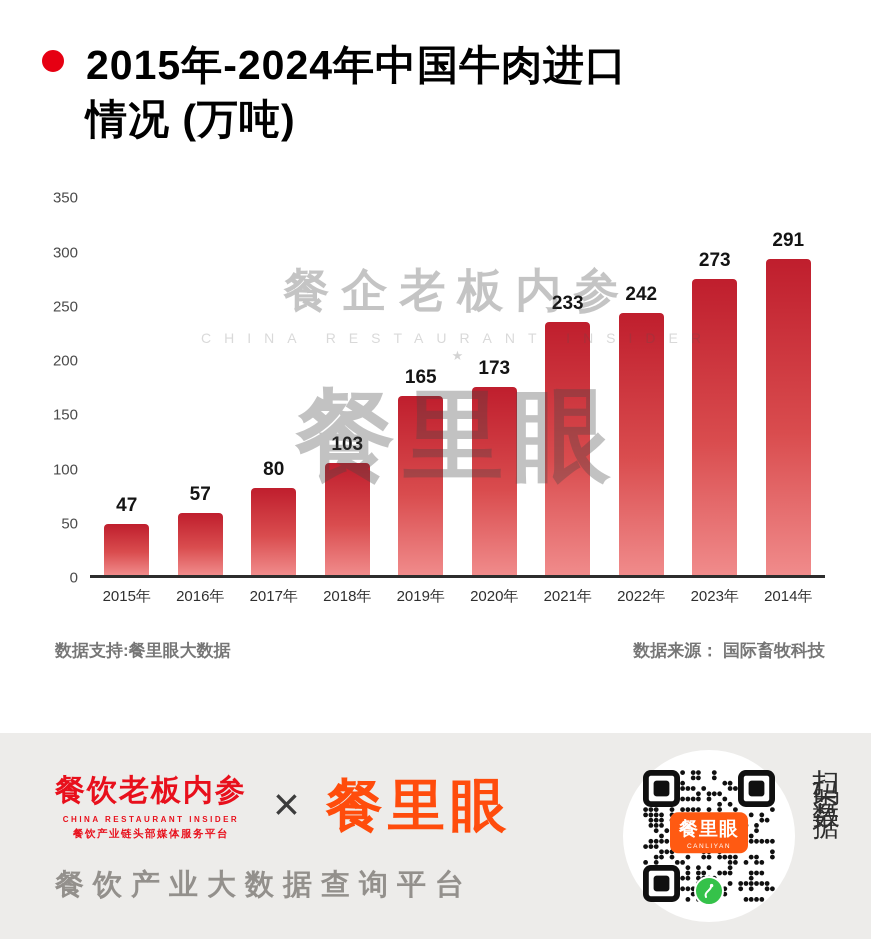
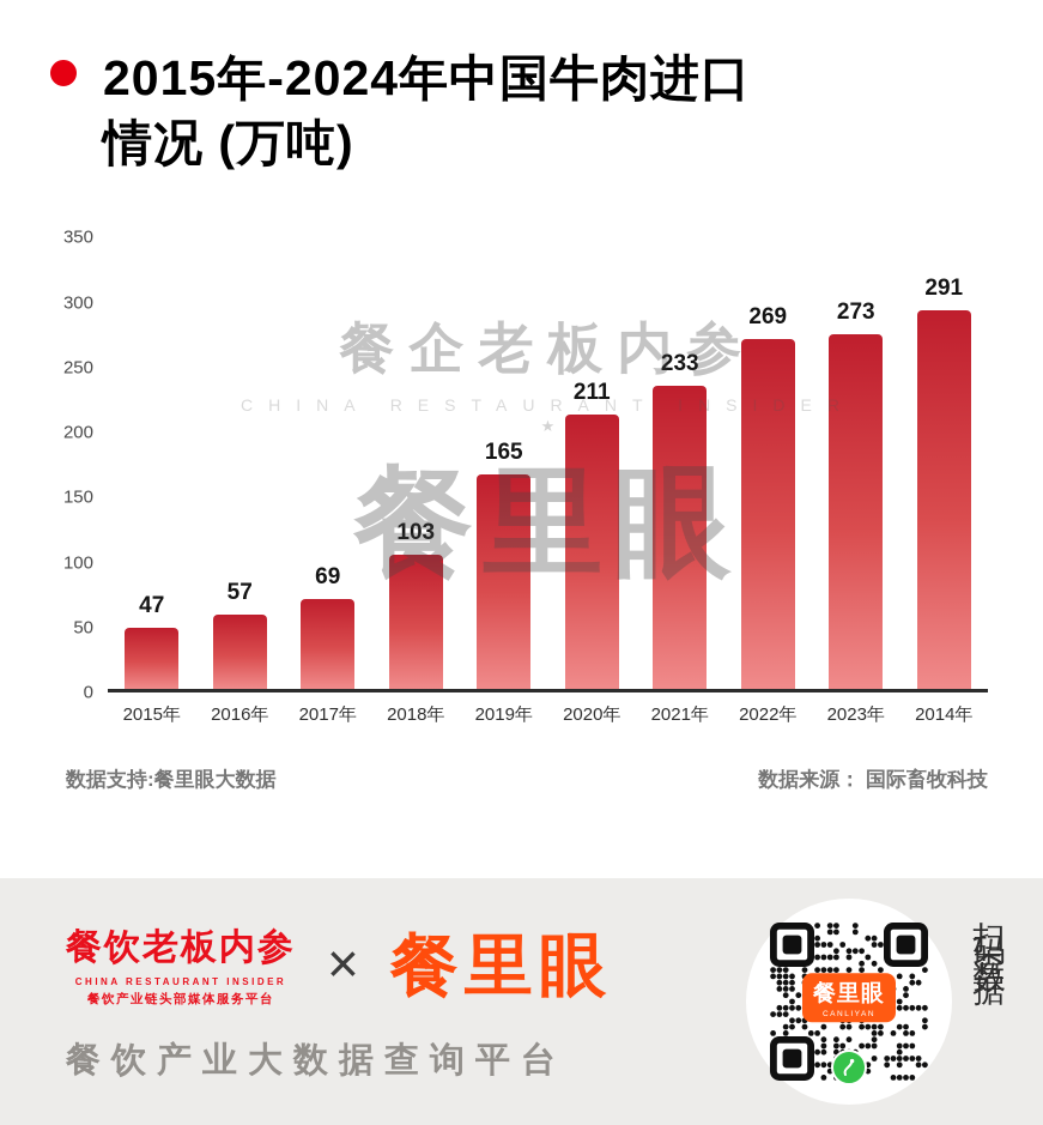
2017年: 80 -> 69
2020年: 173 -> 211
2022年: 242 -> 269
